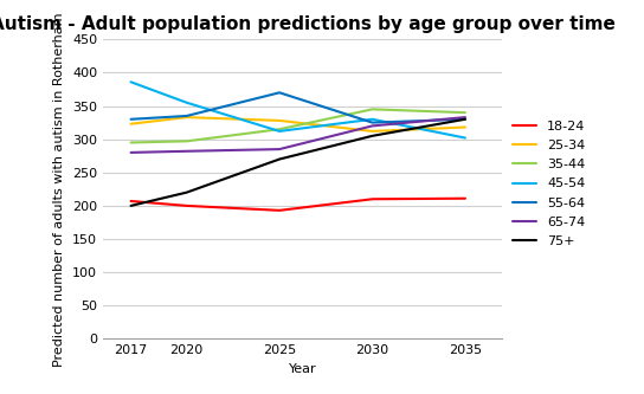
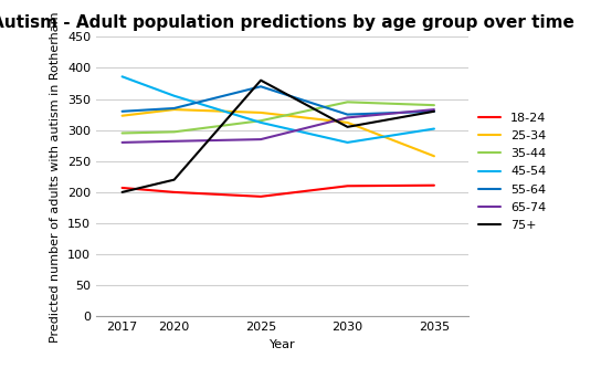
75+/2025: 270 -> 380
45-54/2030: 330 -> 280
25-34/2035: 318 -> 258
